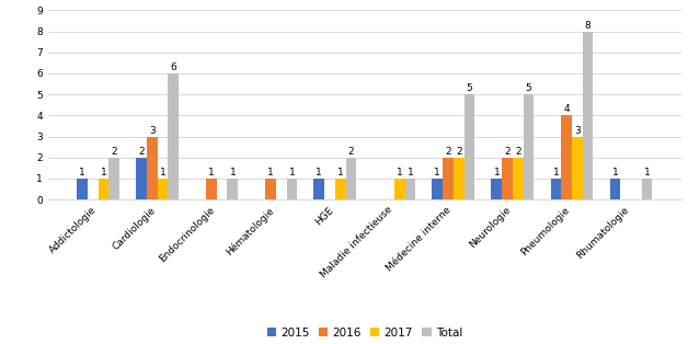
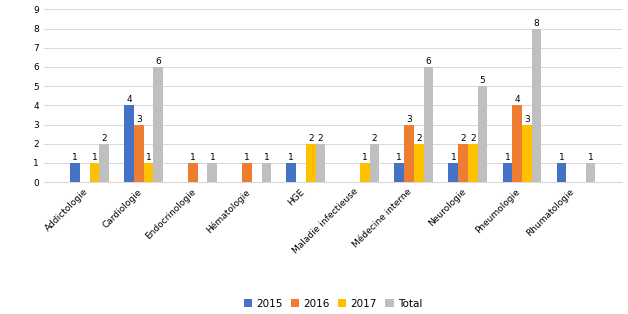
2015/Cardiologie: 2 -> 4
2017/HGE: 1 -> 2
Total/Maladie infectieuse: 1 -> 2
2016/Médecine interne: 2 -> 3
Total/Médecine interne: 5 -> 6
